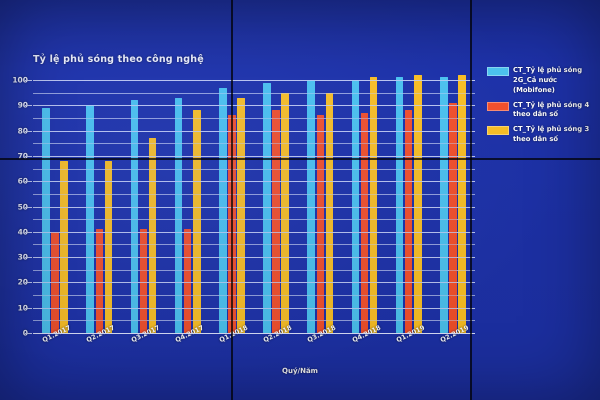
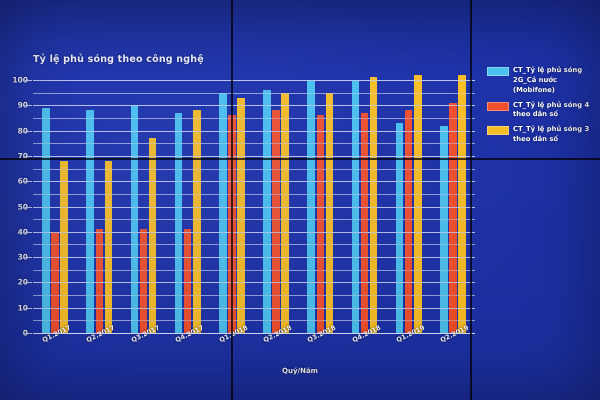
CT_Tỷ lệ phủ sóng 2G_Cả nước (Mobifone)/Q2.2017: 90 -> 88
CT_Tỷ lệ phủ sóng 2G_Cả nước (Mobifone)/Q3.2017: 92 -> 90
CT_Tỷ lệ phủ sóng 2G_Cả nước (Mobifone)/Q4.2017: 93 -> 87
CT_Tỷ lệ phủ sóng 2G_Cả nước (Mobifone)/Q1.2018: 97 -> 95
CT_Tỷ lệ phủ sóng 2G_Cả nước (Mobifone)/Q2.2018: 99 -> 96
CT_Tỷ lệ phủ sóng 2G_Cả nước (Mobifone)/Q1.2019: 101 -> 83
CT_Tỷ lệ phủ sóng 2G_Cả nước (Mobifone)/Q2.2019: 101 -> 82
